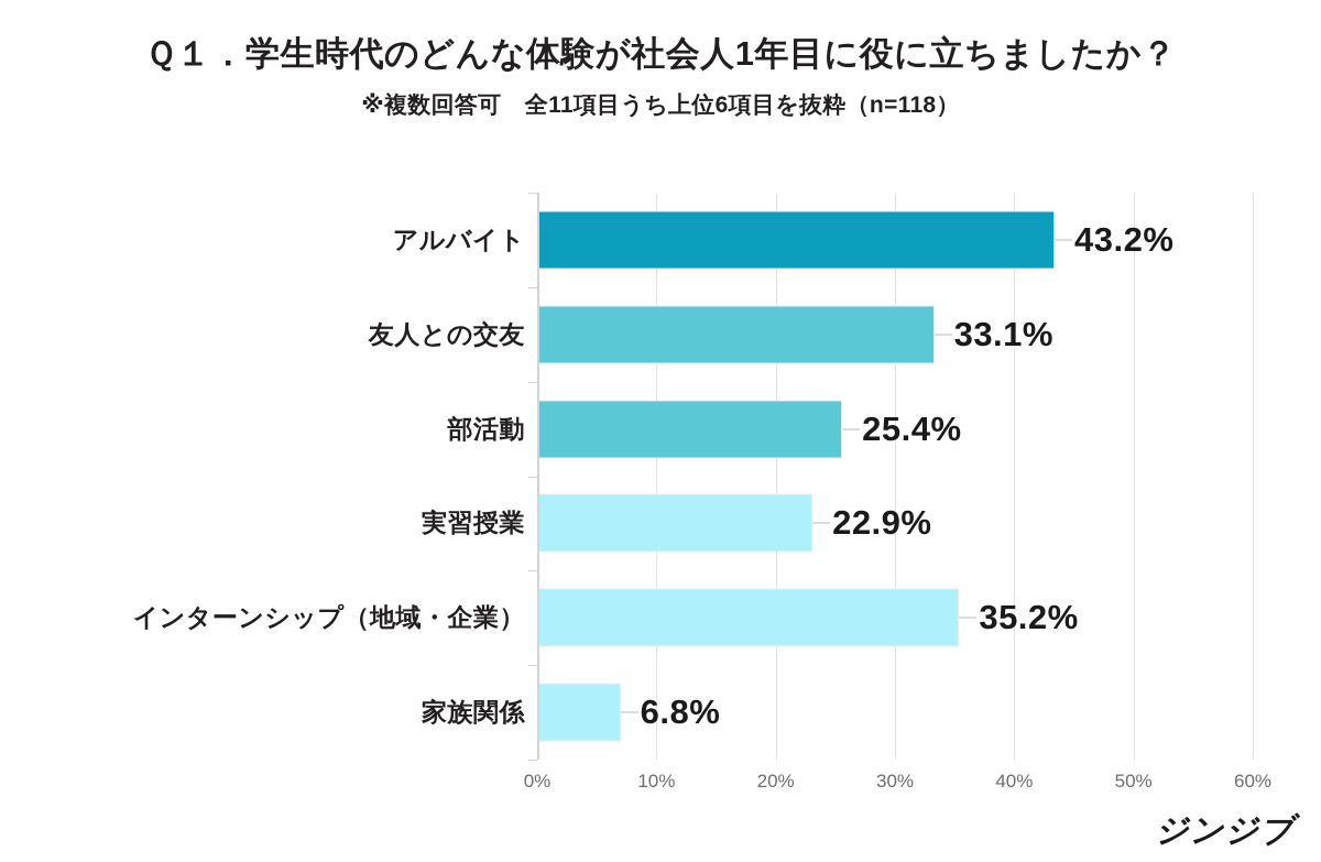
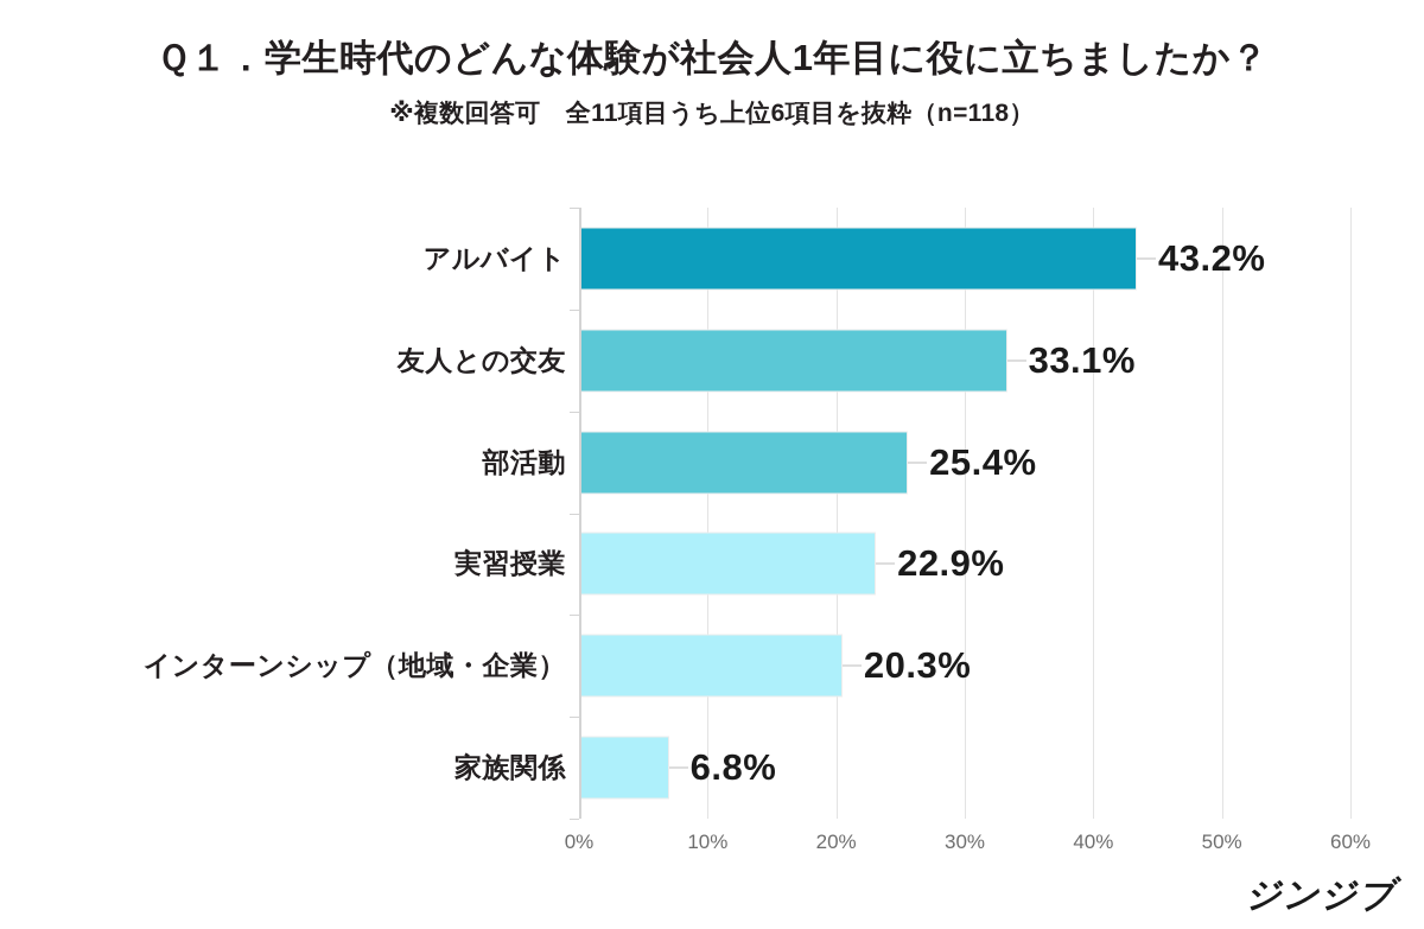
インターンシップ（地域・企業）: 35.2% -> 20.3%
